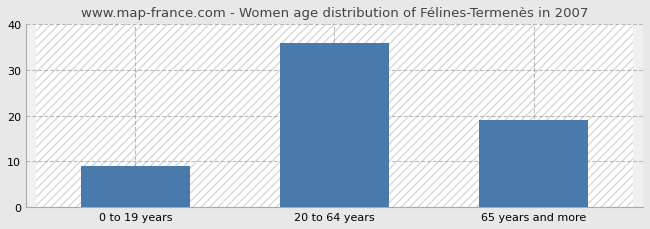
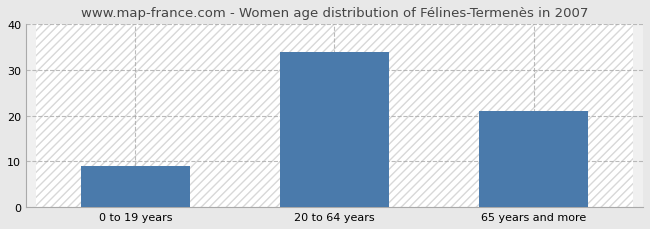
20 to 64 years: 36 -> 34
65 years and more: 19 -> 21
